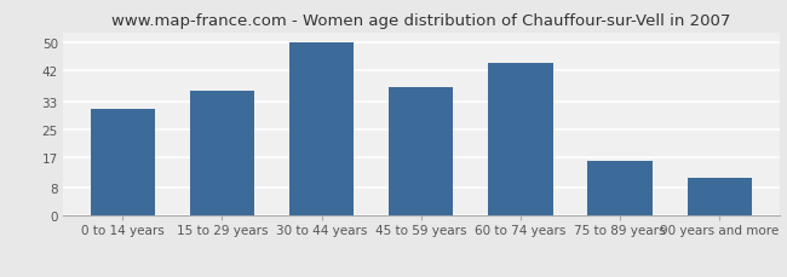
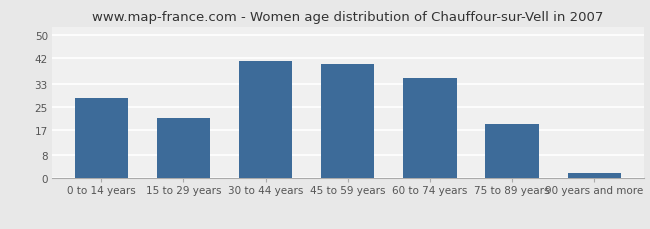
0 to 14 years: 31 -> 28
15 to 29 years: 36 -> 21
30 to 44 years: 50 -> 41
45 to 59 years: 37 -> 40
60 to 74 years: 44 -> 35
75 to 89 years: 16 -> 19
90 years and more: 11 -> 2
